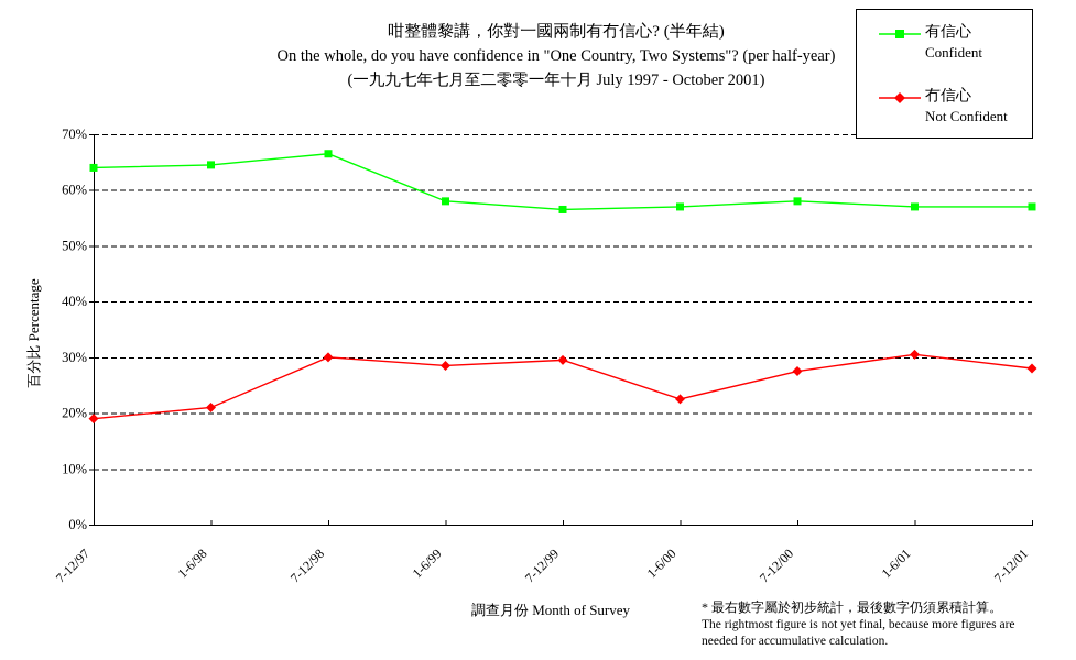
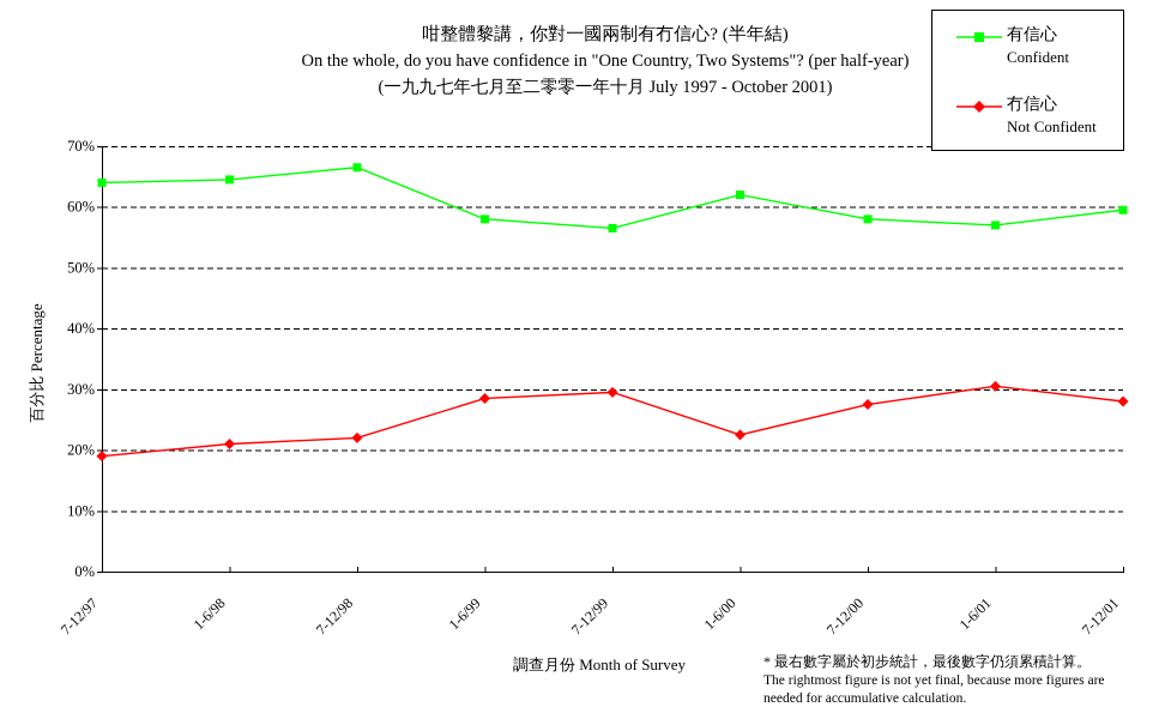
冇信心 Not Confident/7-12/98: 30% -> 22%
有信心 Confident/1-6/00: 57% -> 62%
有信心 Confident/7-12/01: 57% -> 60%
